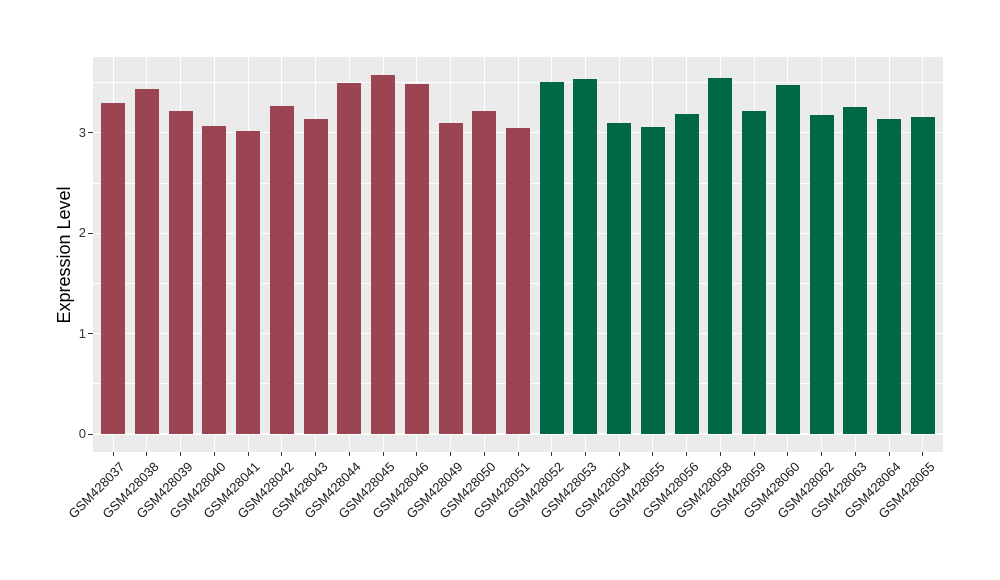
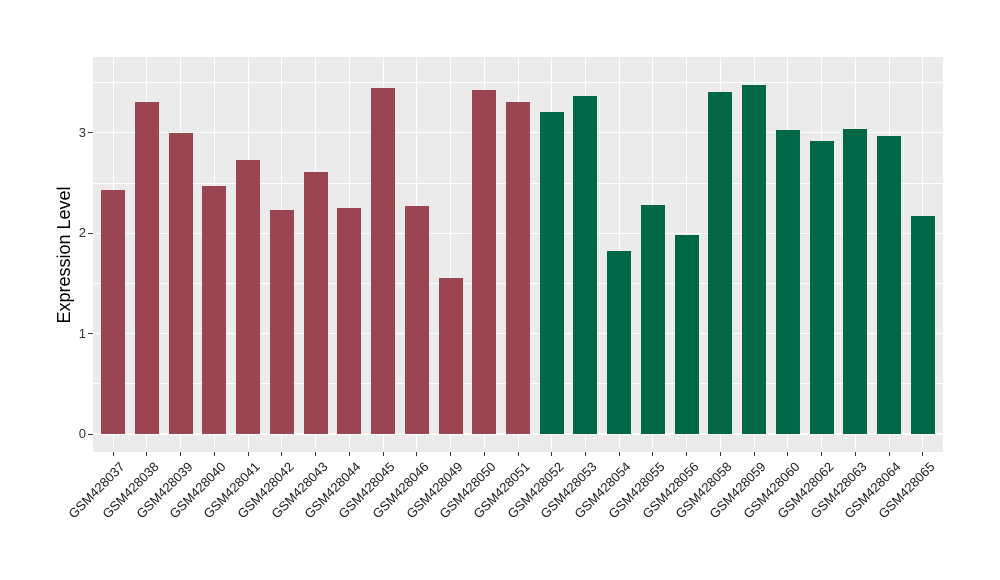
GSM428037: 3.30 -> 2.43
GSM428038: 3.44 -> 3.31
GSM428039: 3.22 -> 3.00
GSM428040: 3.07 -> 2.47
GSM428041: 3.02 -> 2.73
GSM428042: 3.27 -> 2.23
GSM428043: 3.14 -> 2.61
GSM428044: 3.50 -> 2.25
GSM428045: 3.58 -> 3.45
GSM428046: 3.49 -> 2.27
GSM428049: 3.10 -> 1.55
GSM428050: 3.22 -> 3.43
GSM428051: 3.05 -> 3.31
GSM428052: 3.51 -> 3.21
GSM428053: 3.54 -> 3.37
GSM428054: 3.10 -> 1.82
GSM428055: 3.06 -> 2.28
GSM428056: 3.19 -> 1.98
GSM428058: 3.55 -> 3.41
GSM428059: 3.22 -> 3.48
GSM428060: 3.48 -> 3.03
GSM428062: 3.18 -> 2.92
GSM428063: 3.26 -> 3.04
GSM428064: 3.14 -> 2.97
GSM428065: 3.16 -> 2.17
